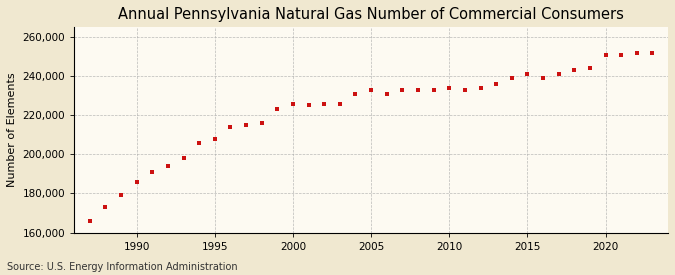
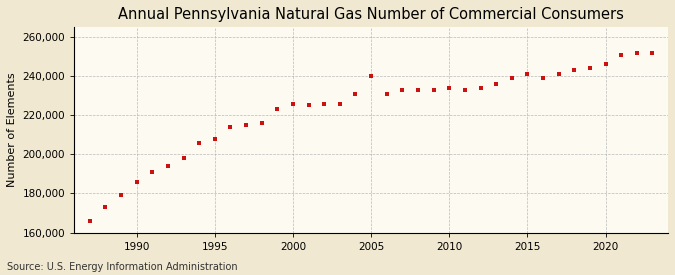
2005: 233,000 -> 240,000
2020: 251,000 -> 246,000
